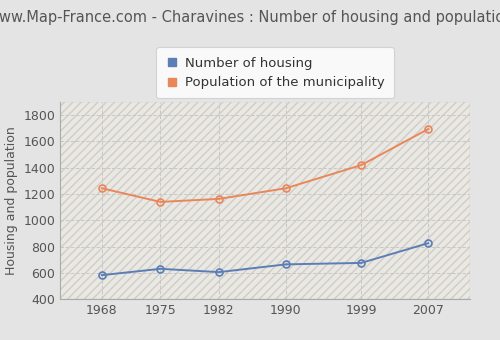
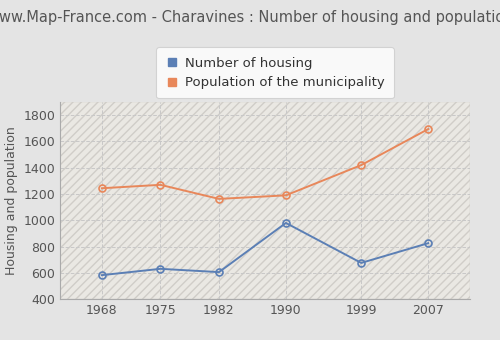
Population of the municipality/1975: 1140 -> 1270
Number of housing/1990: 660 -> 980
Population of the municipality/1990: 1240 -> 1190
